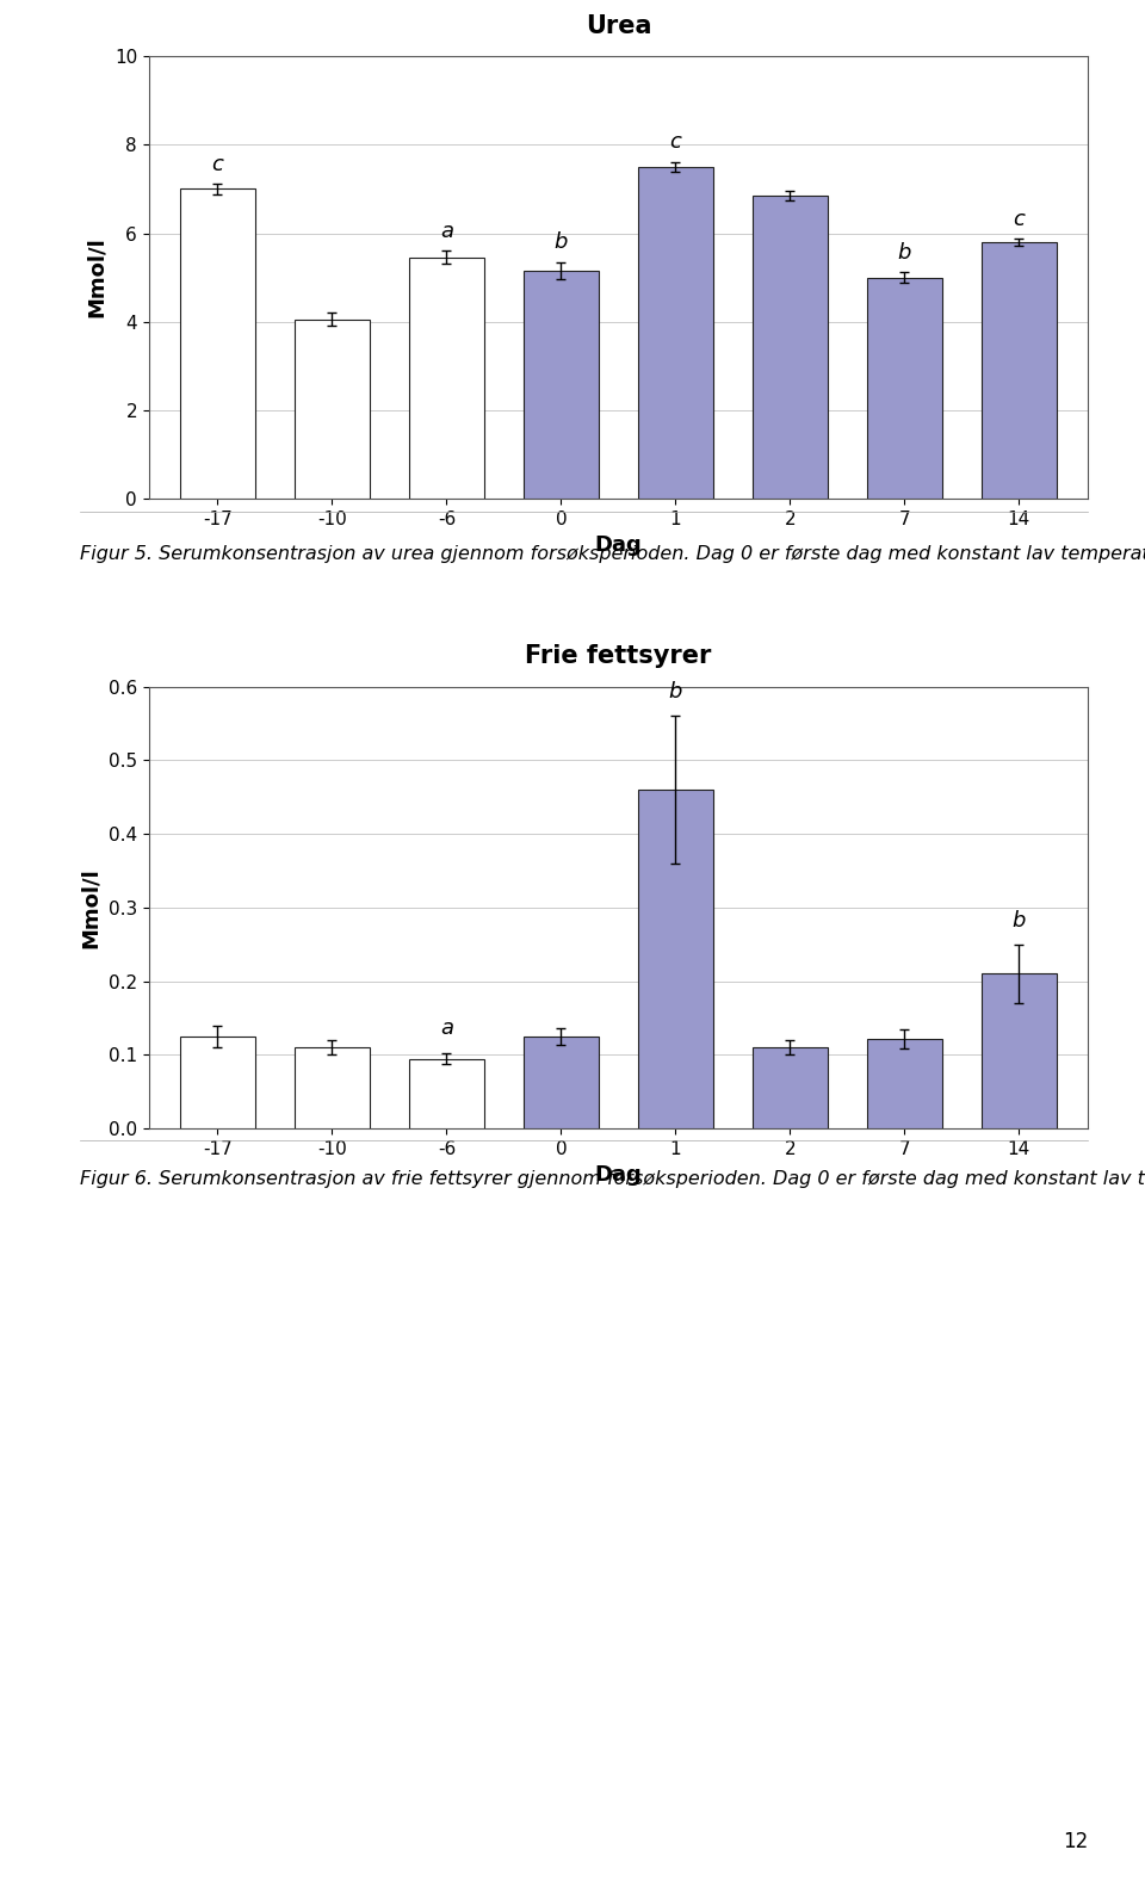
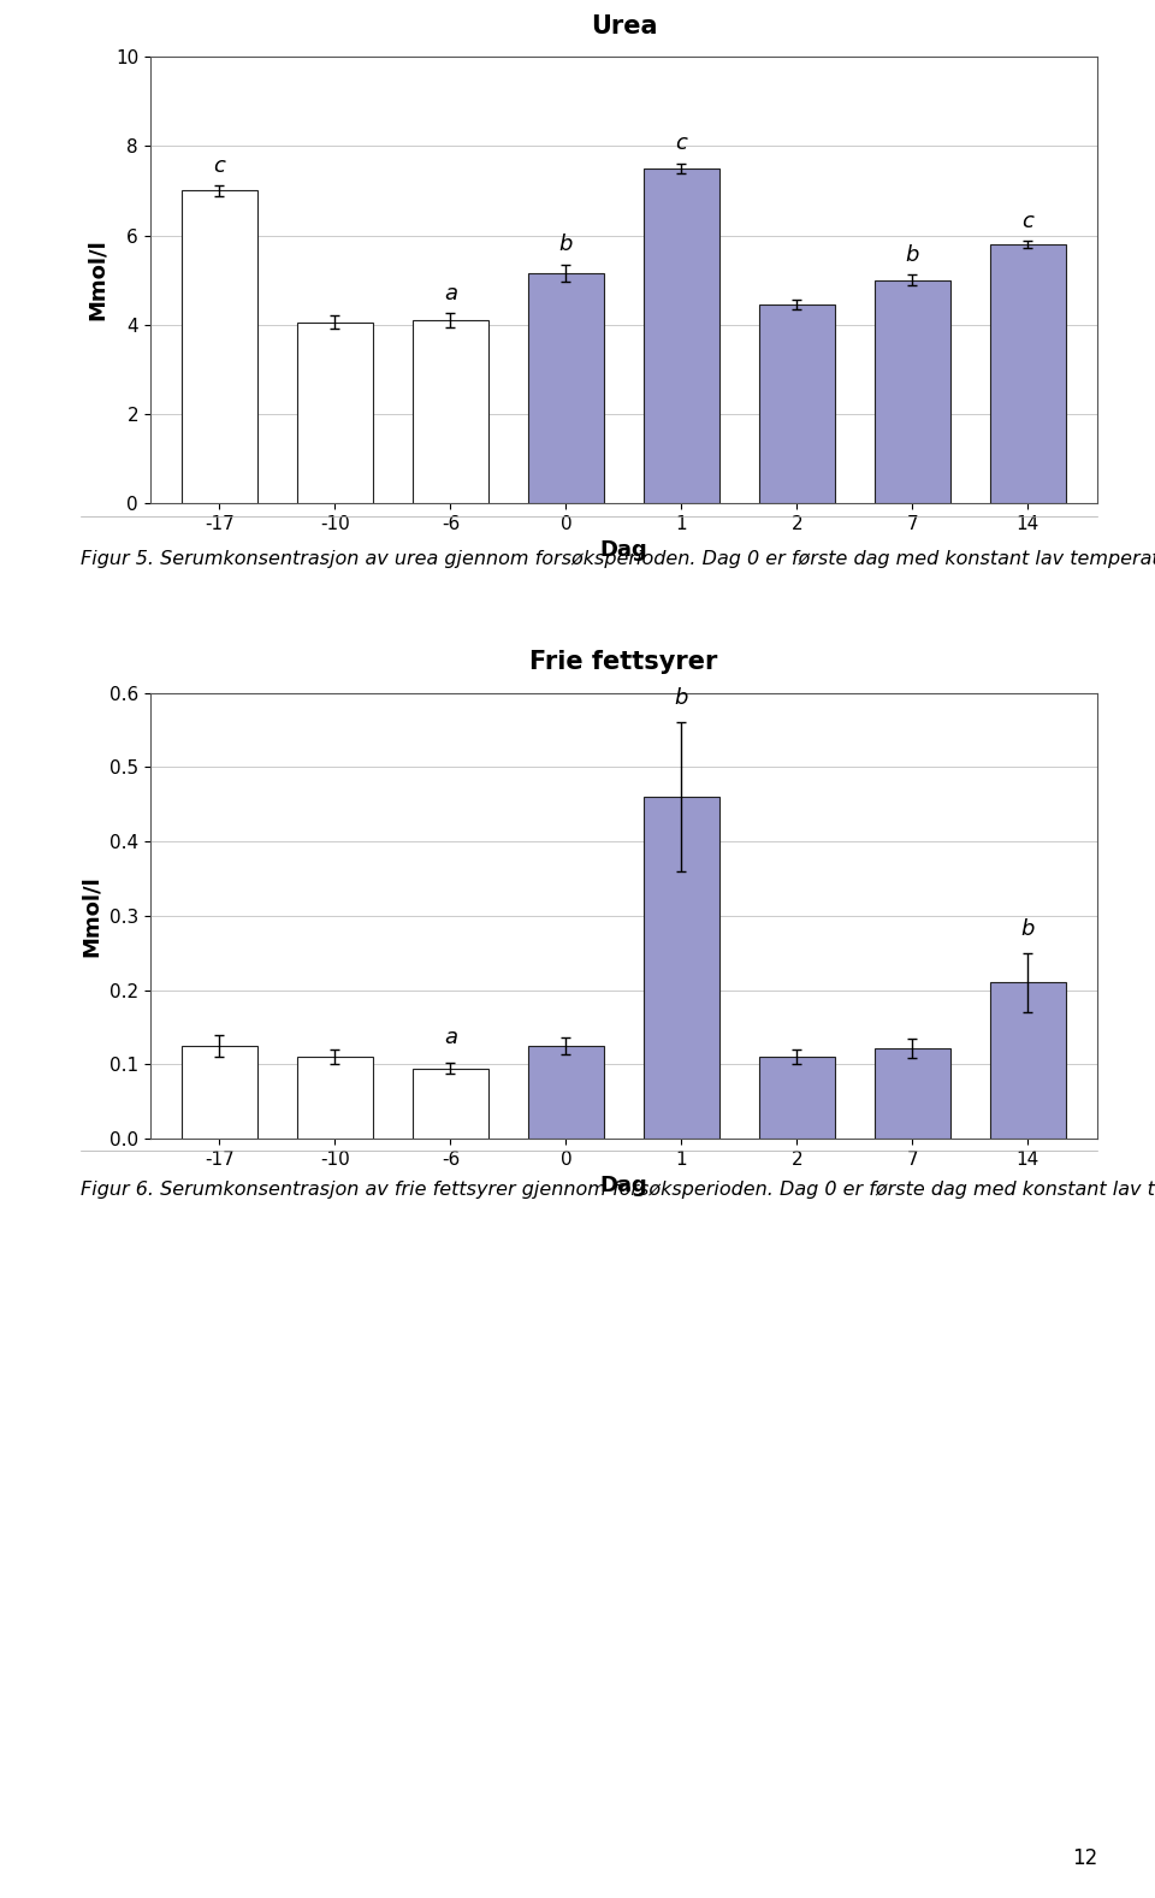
Urea/-6: 5.45 -> 4.10
Urea/2: 6.85 -> 4.45
